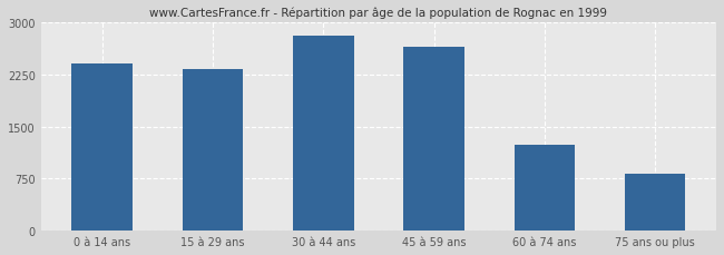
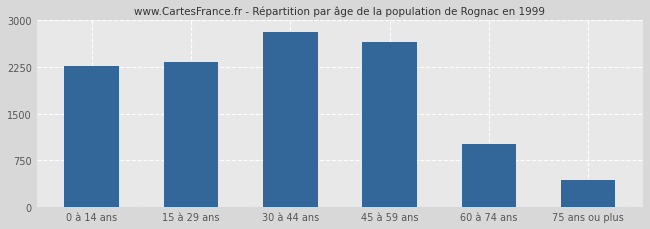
0 à 14 ans: 2400 -> 2270
60 à 74 ans: 1240 -> 1020
75 ans ou plus: 820 -> 430
